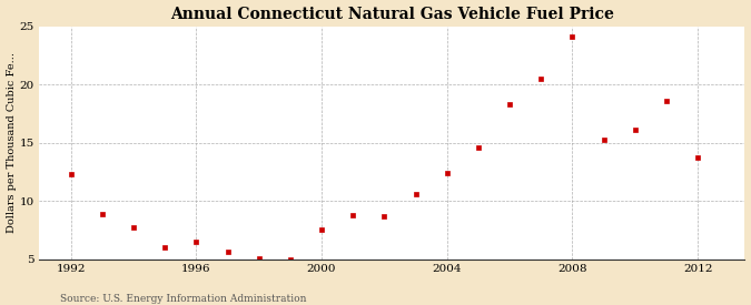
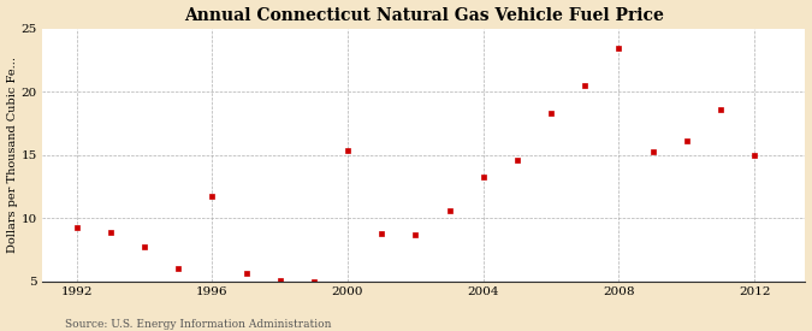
1992: 12.3 -> 9.2
1996: 6.5 -> 11.7
2000: 7.5 -> 15.3
2004: 12.4 -> 13.2
2008: 24.1 -> 23.4
2012: 13.7 -> 15.0
